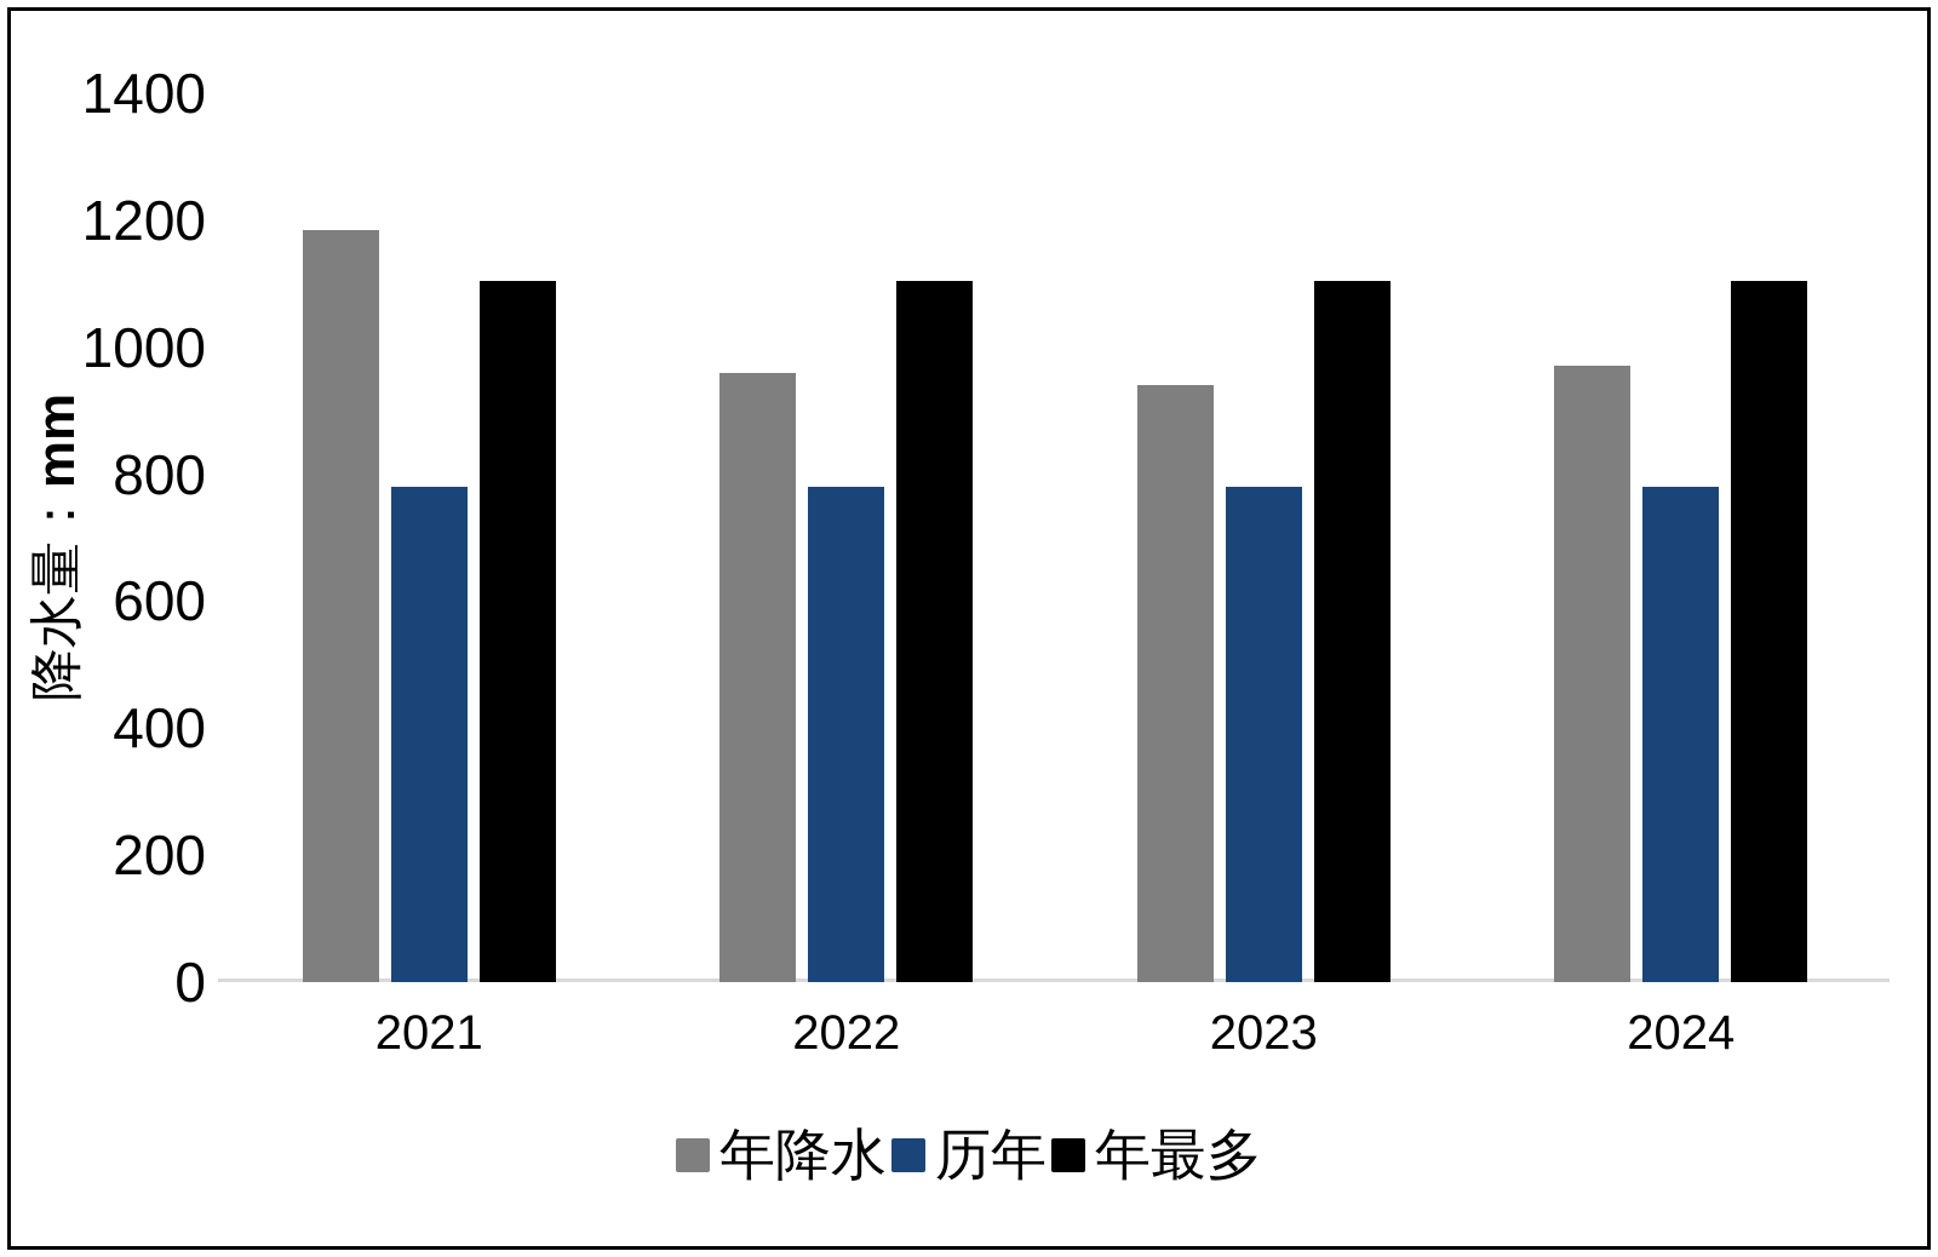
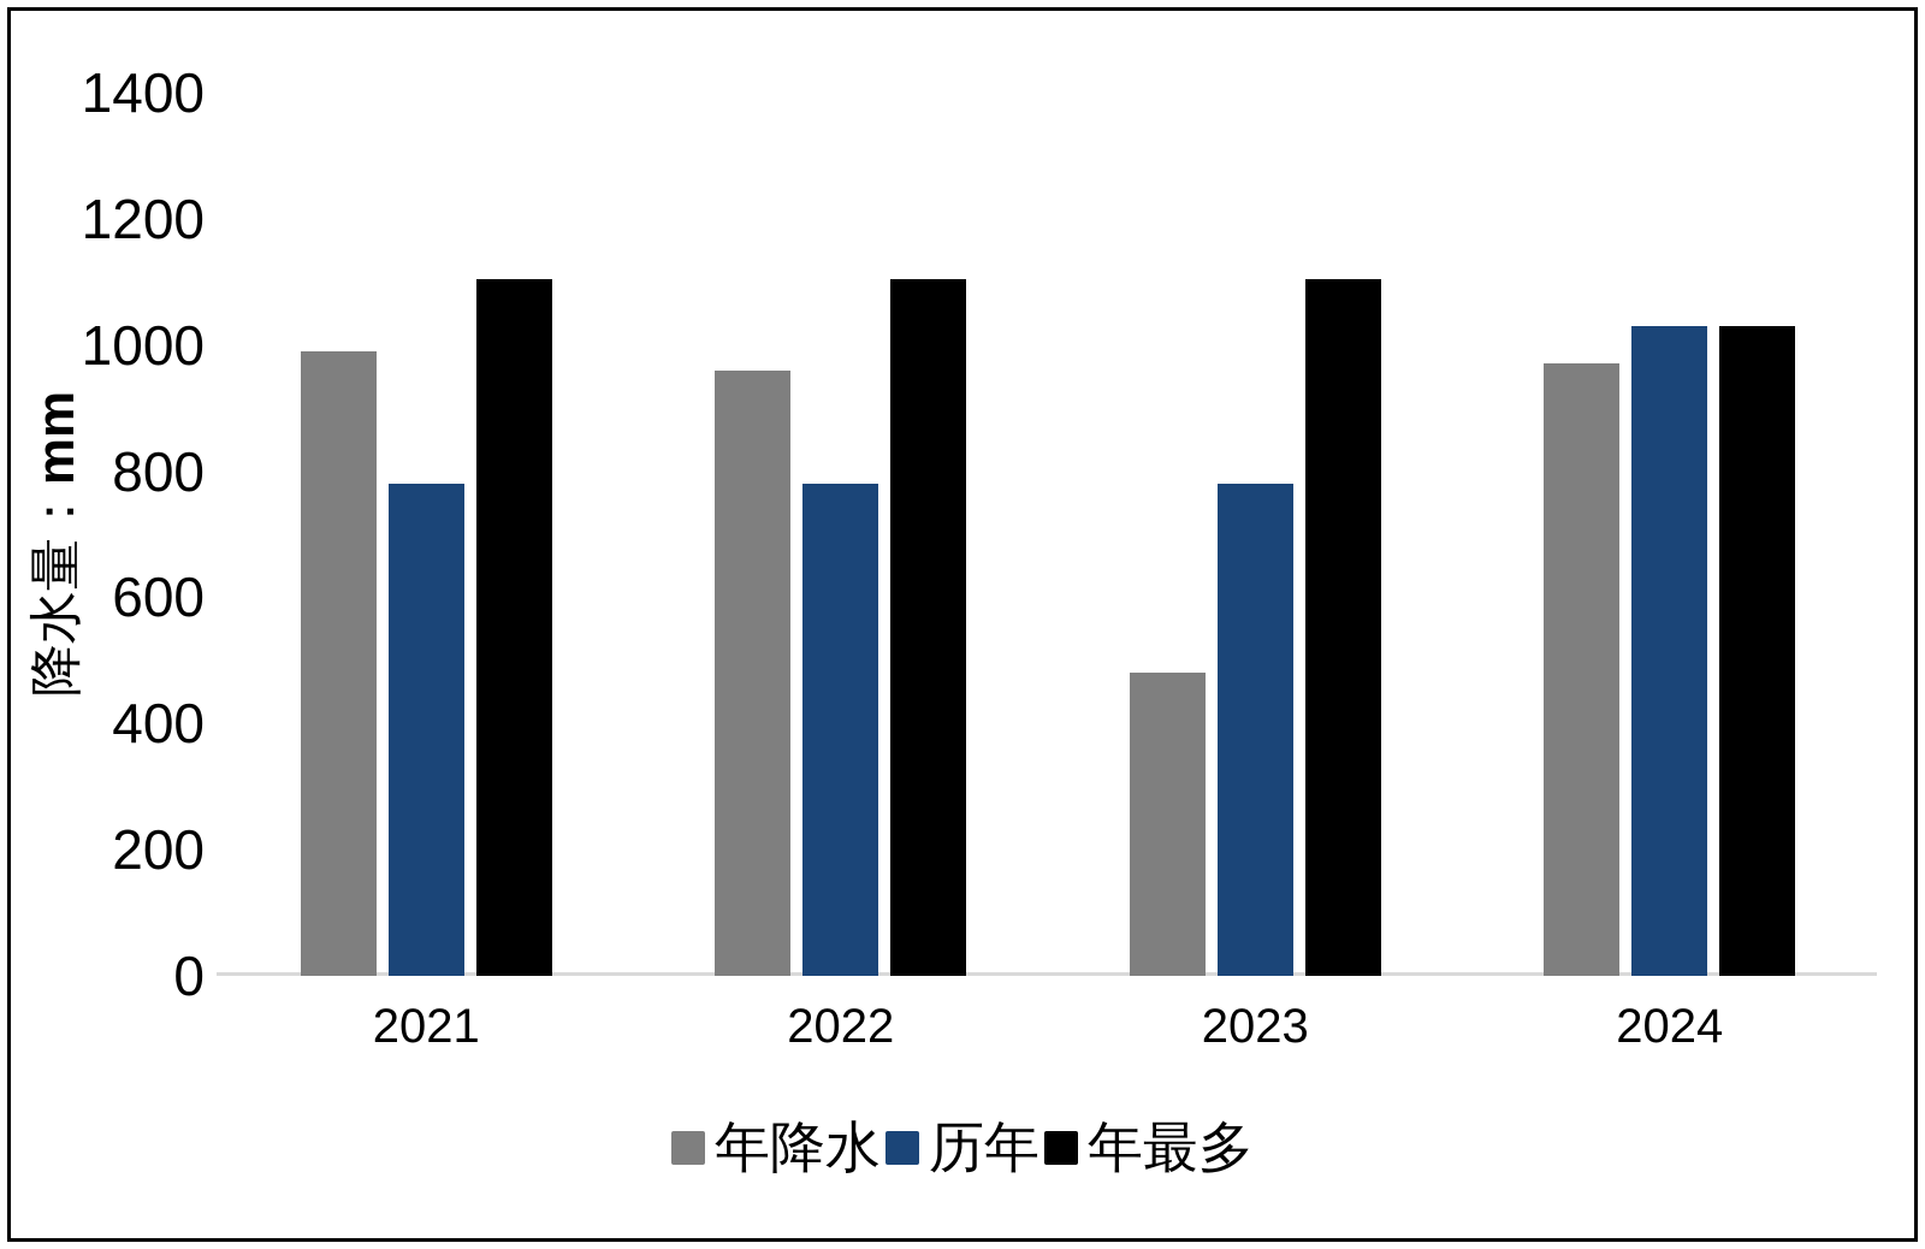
年降水/2021: 1180 -> 990
年降水/2023: 940 -> 480
历年/2024: 780 -> 1030
年最多/2024: 1100 -> 1030
